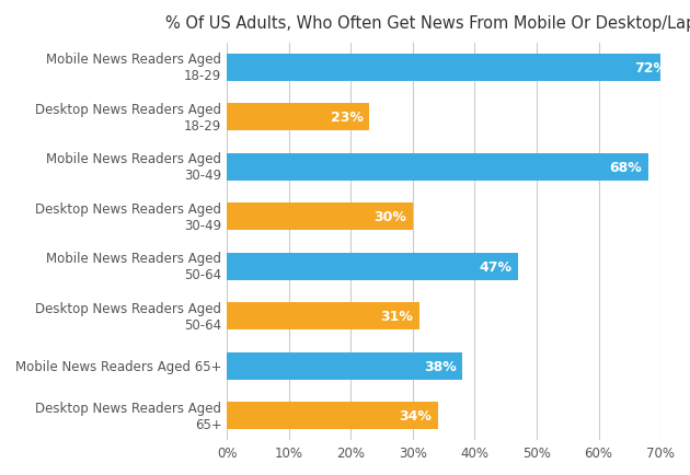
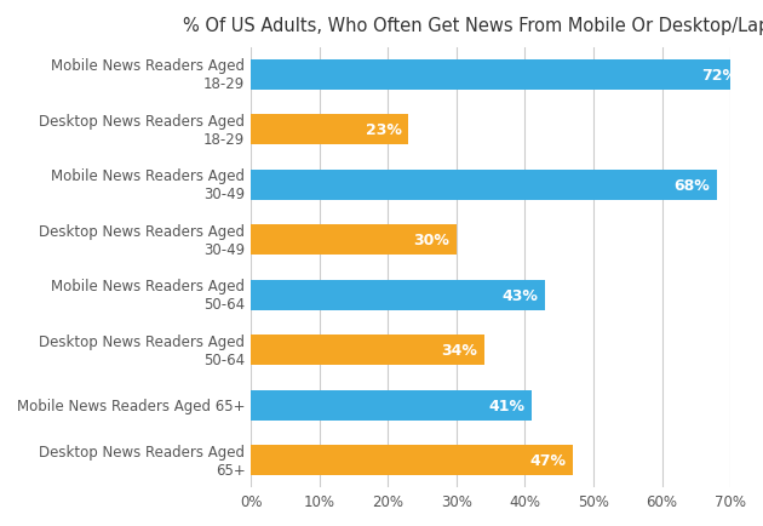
Mobile News Readers Aged 50-64: 47% -> 43%
Desktop News Readers Aged 50-64: 31% -> 34%
Mobile News Readers Aged 65+: 38% -> 41%
Desktop News Readers Aged 65+: 34% -> 47%
